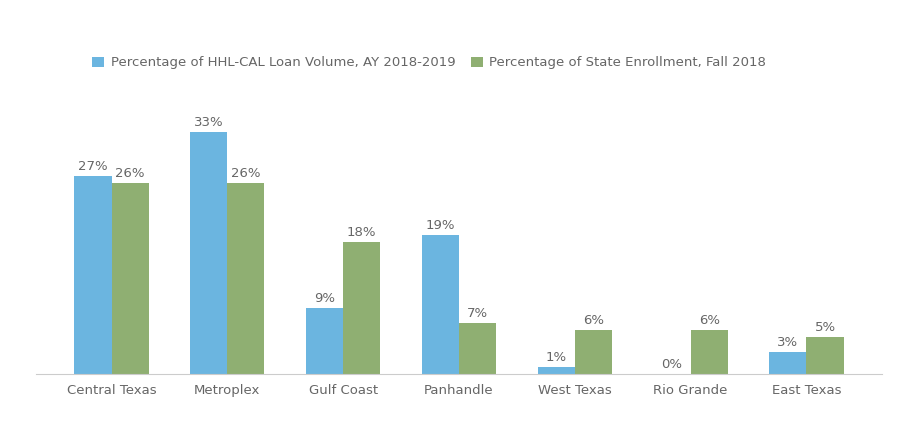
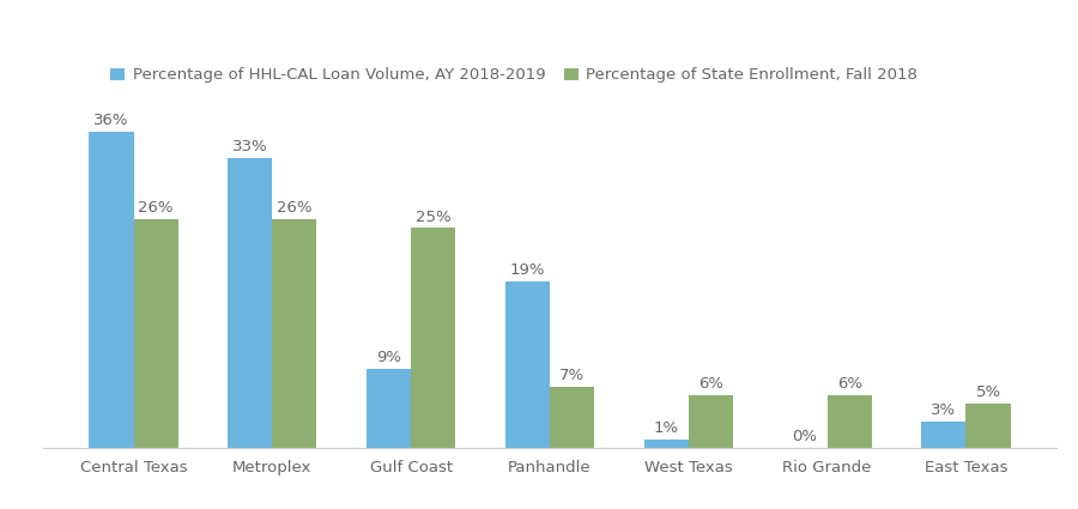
Percentage of HHL-CAL Loan Volume, AY 2018-2019/Central Texas: 27% -> 36%
Percentage of State Enrollment, Fall 2018/Gulf Coast: 18% -> 25%
